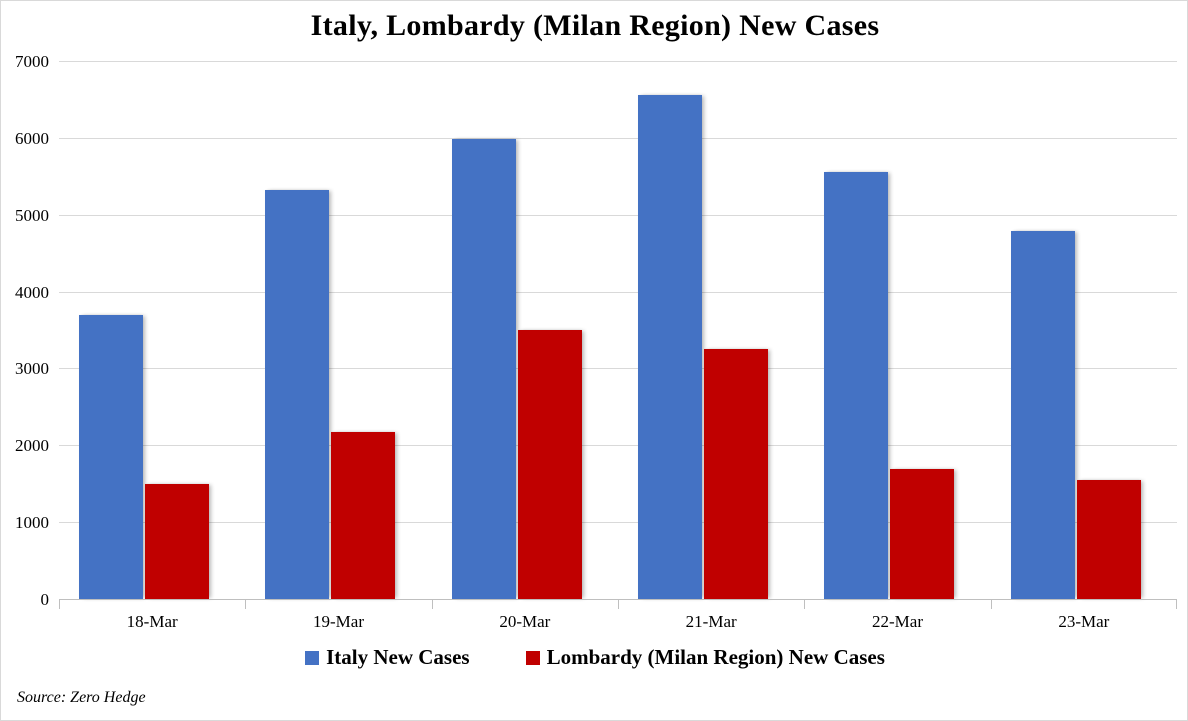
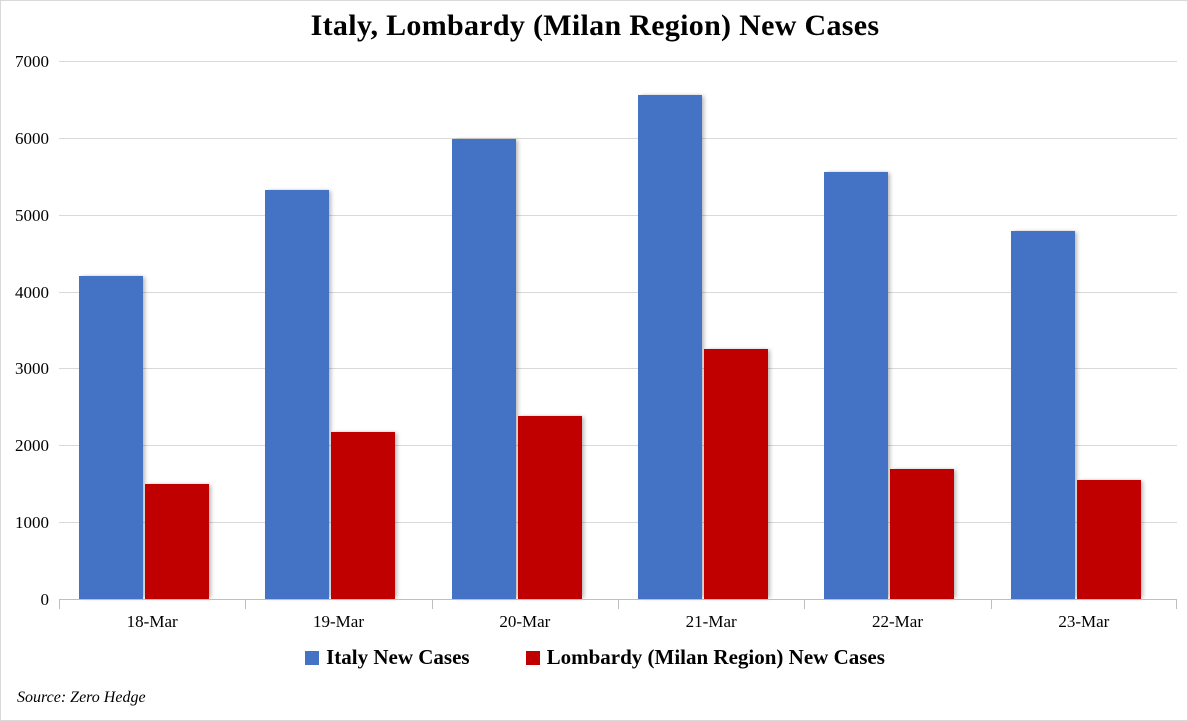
Italy New Cases/18-Mar: 3700 -> 4200
Lombardy (Milan Region) New Cases/20-Mar: 3500 -> 2400
